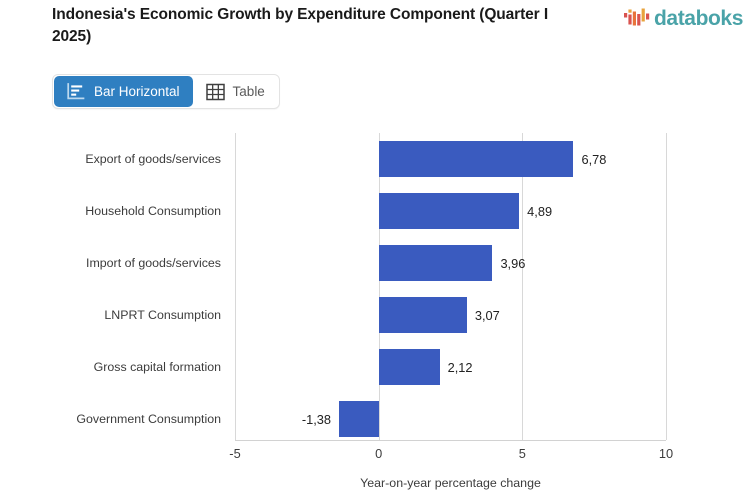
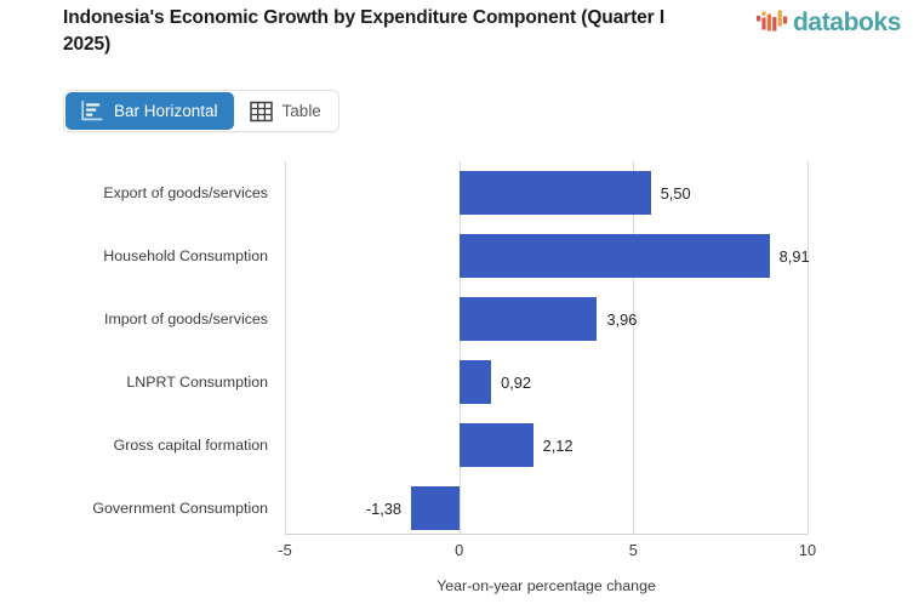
Export of goods/services: 6,78 -> 5,50
Household Consumption: 4,89 -> 8,91
LNPRT Consumption: 3,07 -> 0,92
